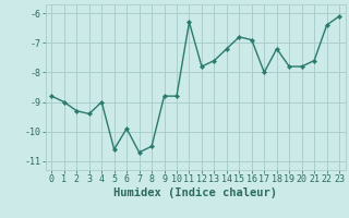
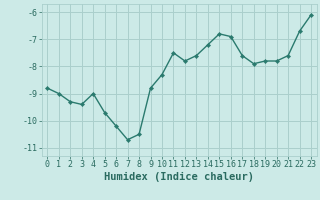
5: -10.6 -> -9.7
6: -9.9 -> -10.2
10: -8.8 -> -8.3
11: -6.3 -> -7.5
17: -8.0 -> -7.6
18: -7.2 -> -7.9
22: -6.4 -> -6.7
